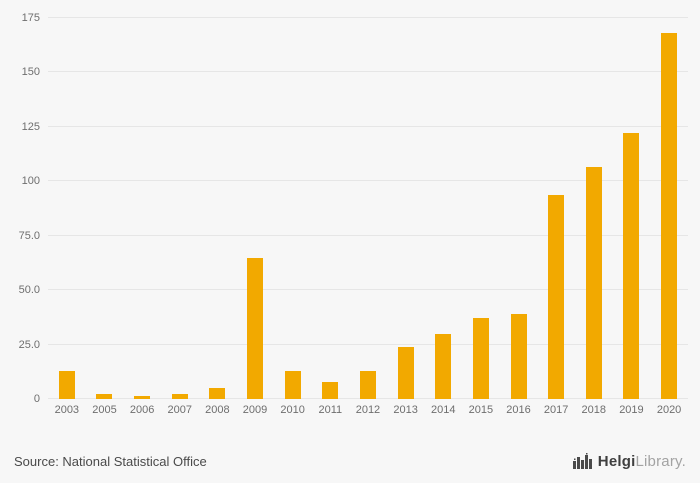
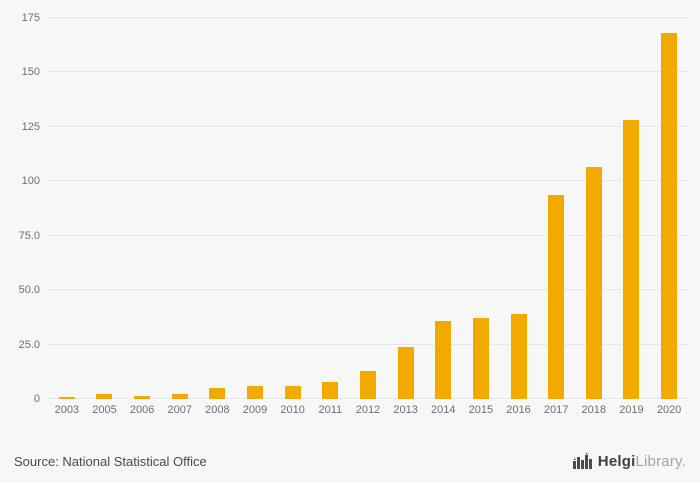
2003: 13 -> 1
2009: 65 -> 6
2010: 13 -> 6
2014: 30 -> 36
2019: 122 -> 128
